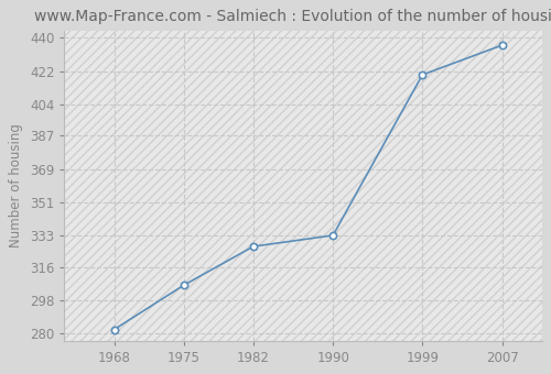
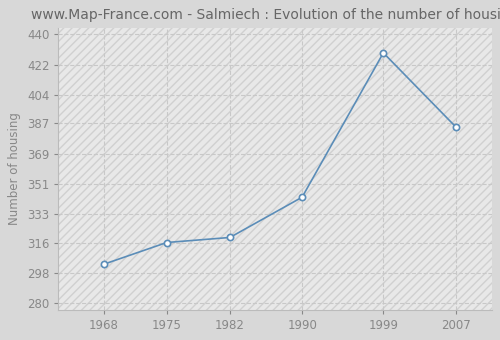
1968: 282 -> 303
1975: 306 -> 316
1982: 327 -> 319
1990: 333 -> 343
1999: 420 -> 429
2007: 436 -> 385
